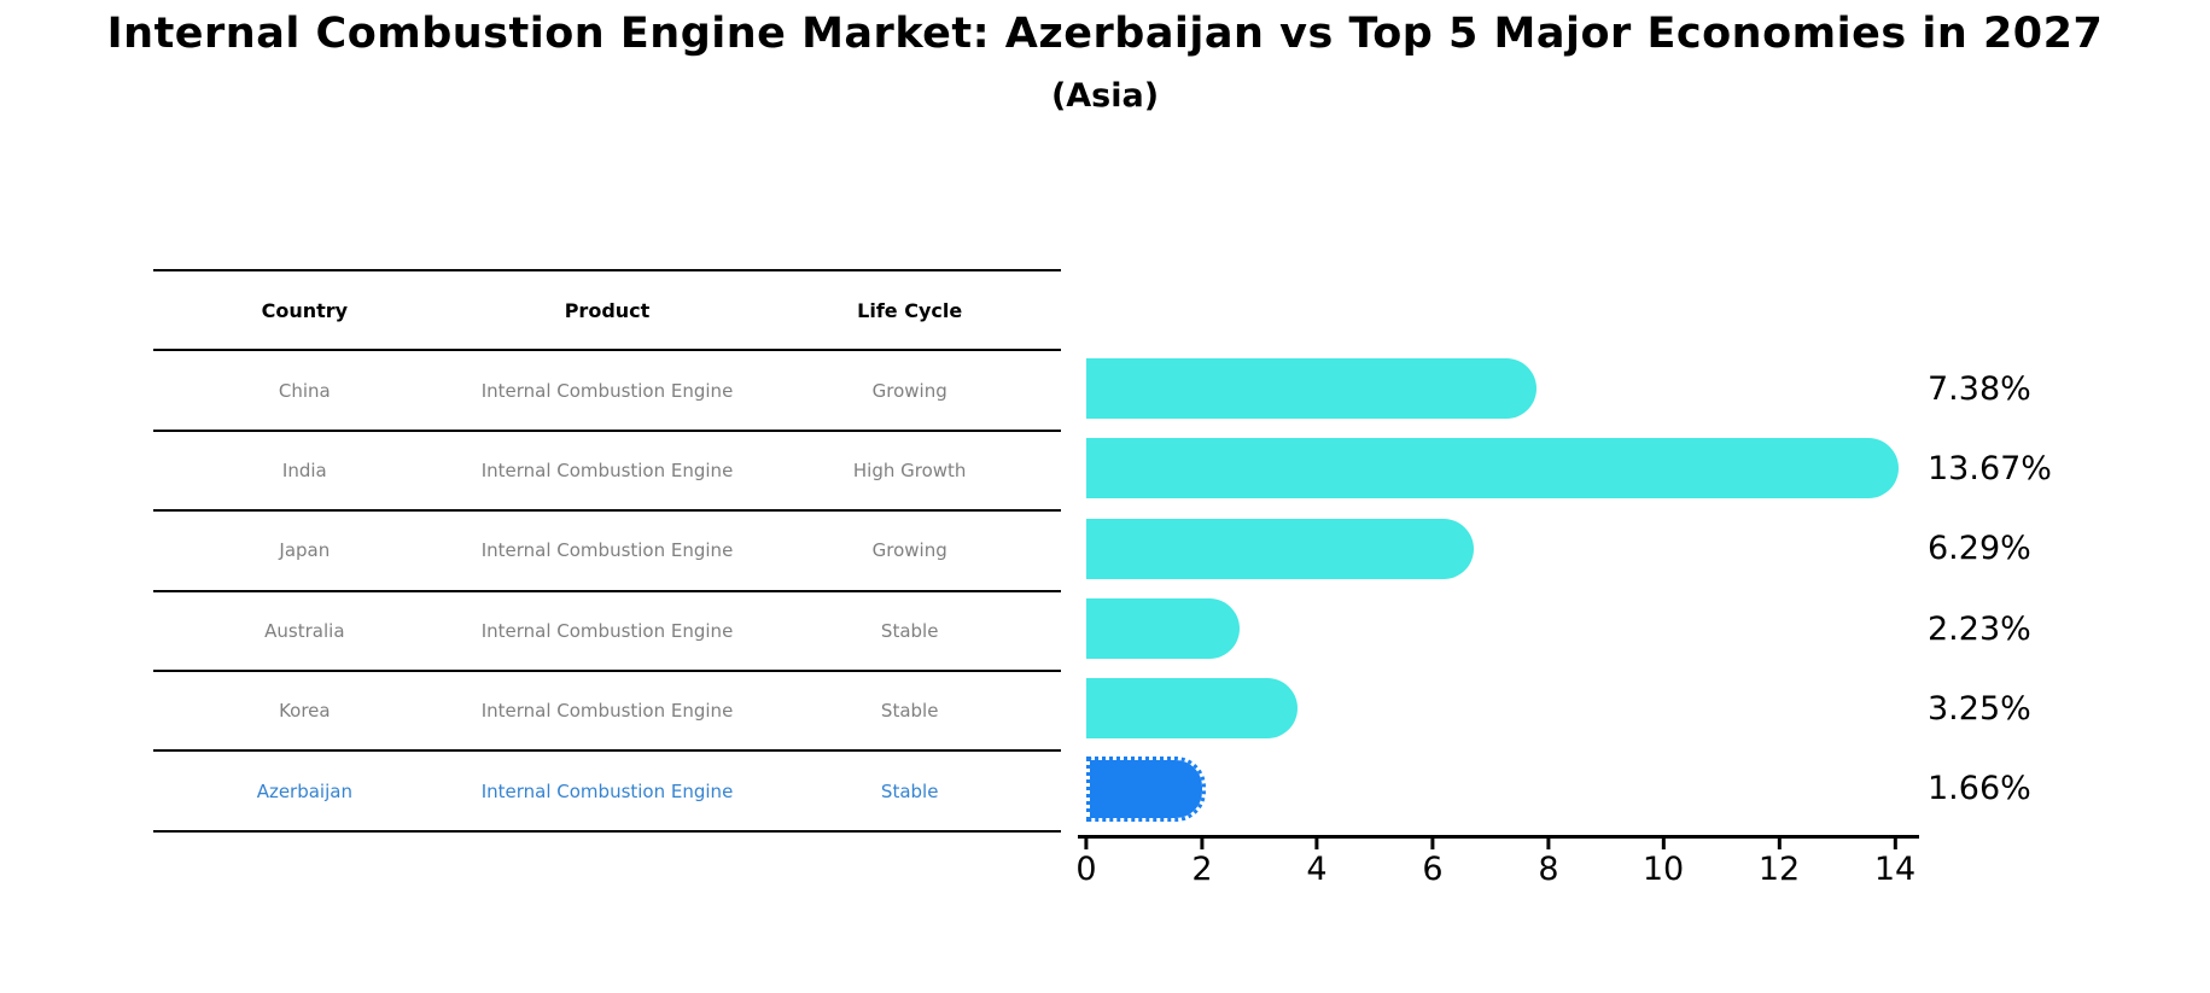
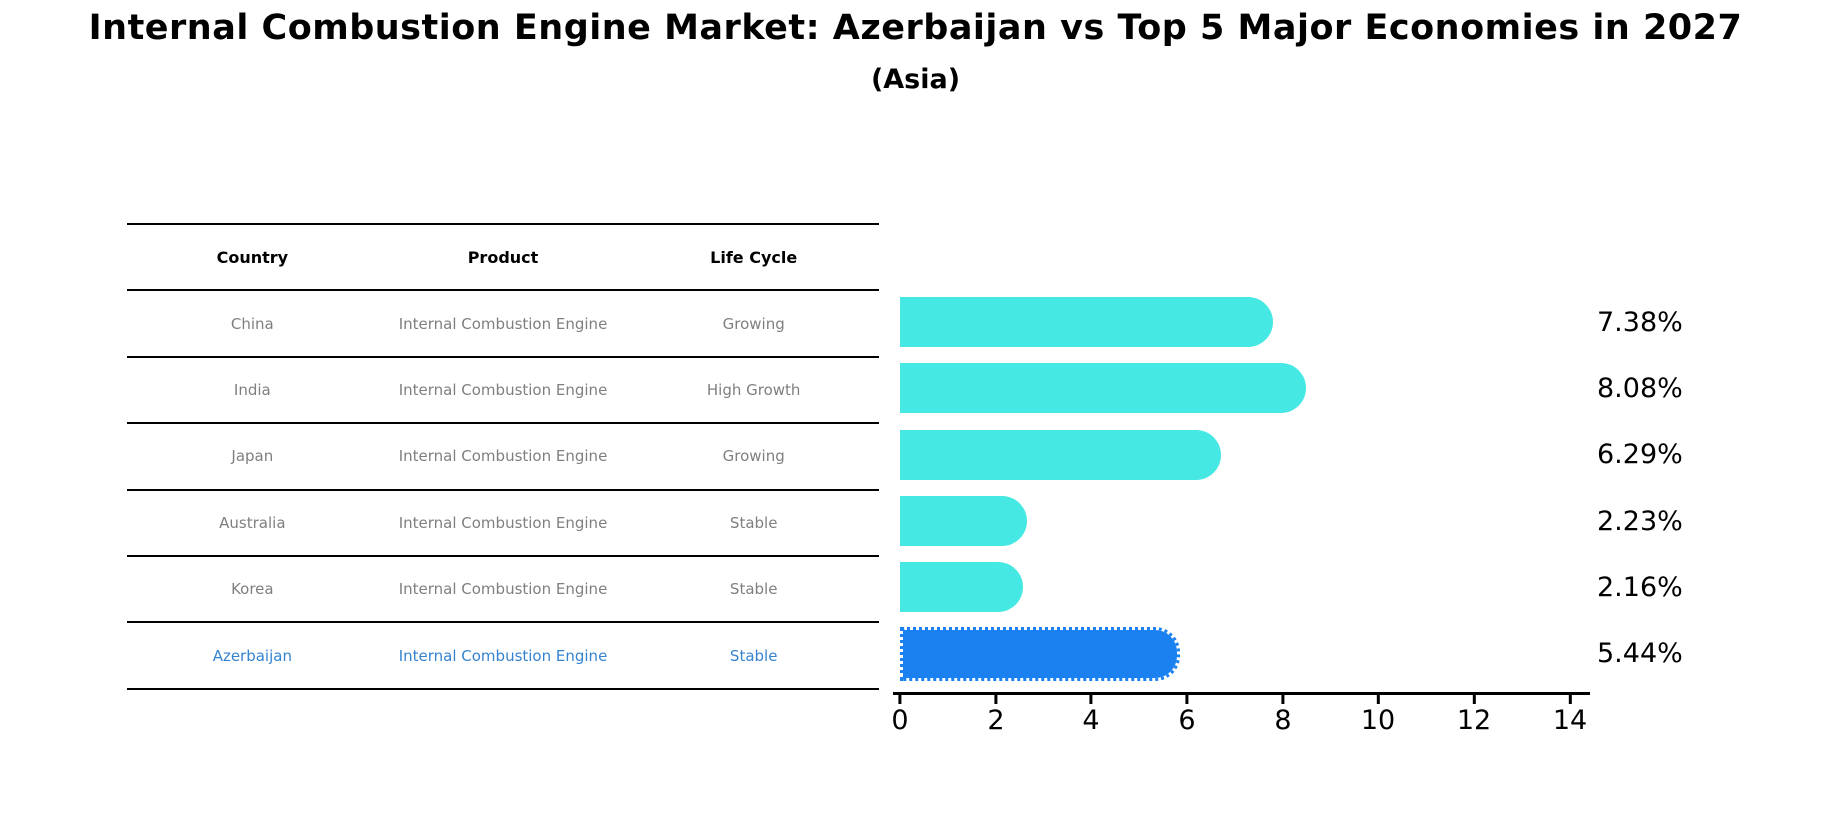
India: 13.67% -> 8.08%
Korea: 3.25% -> 2.16%
Azerbaijan: 1.66% -> 5.44%
